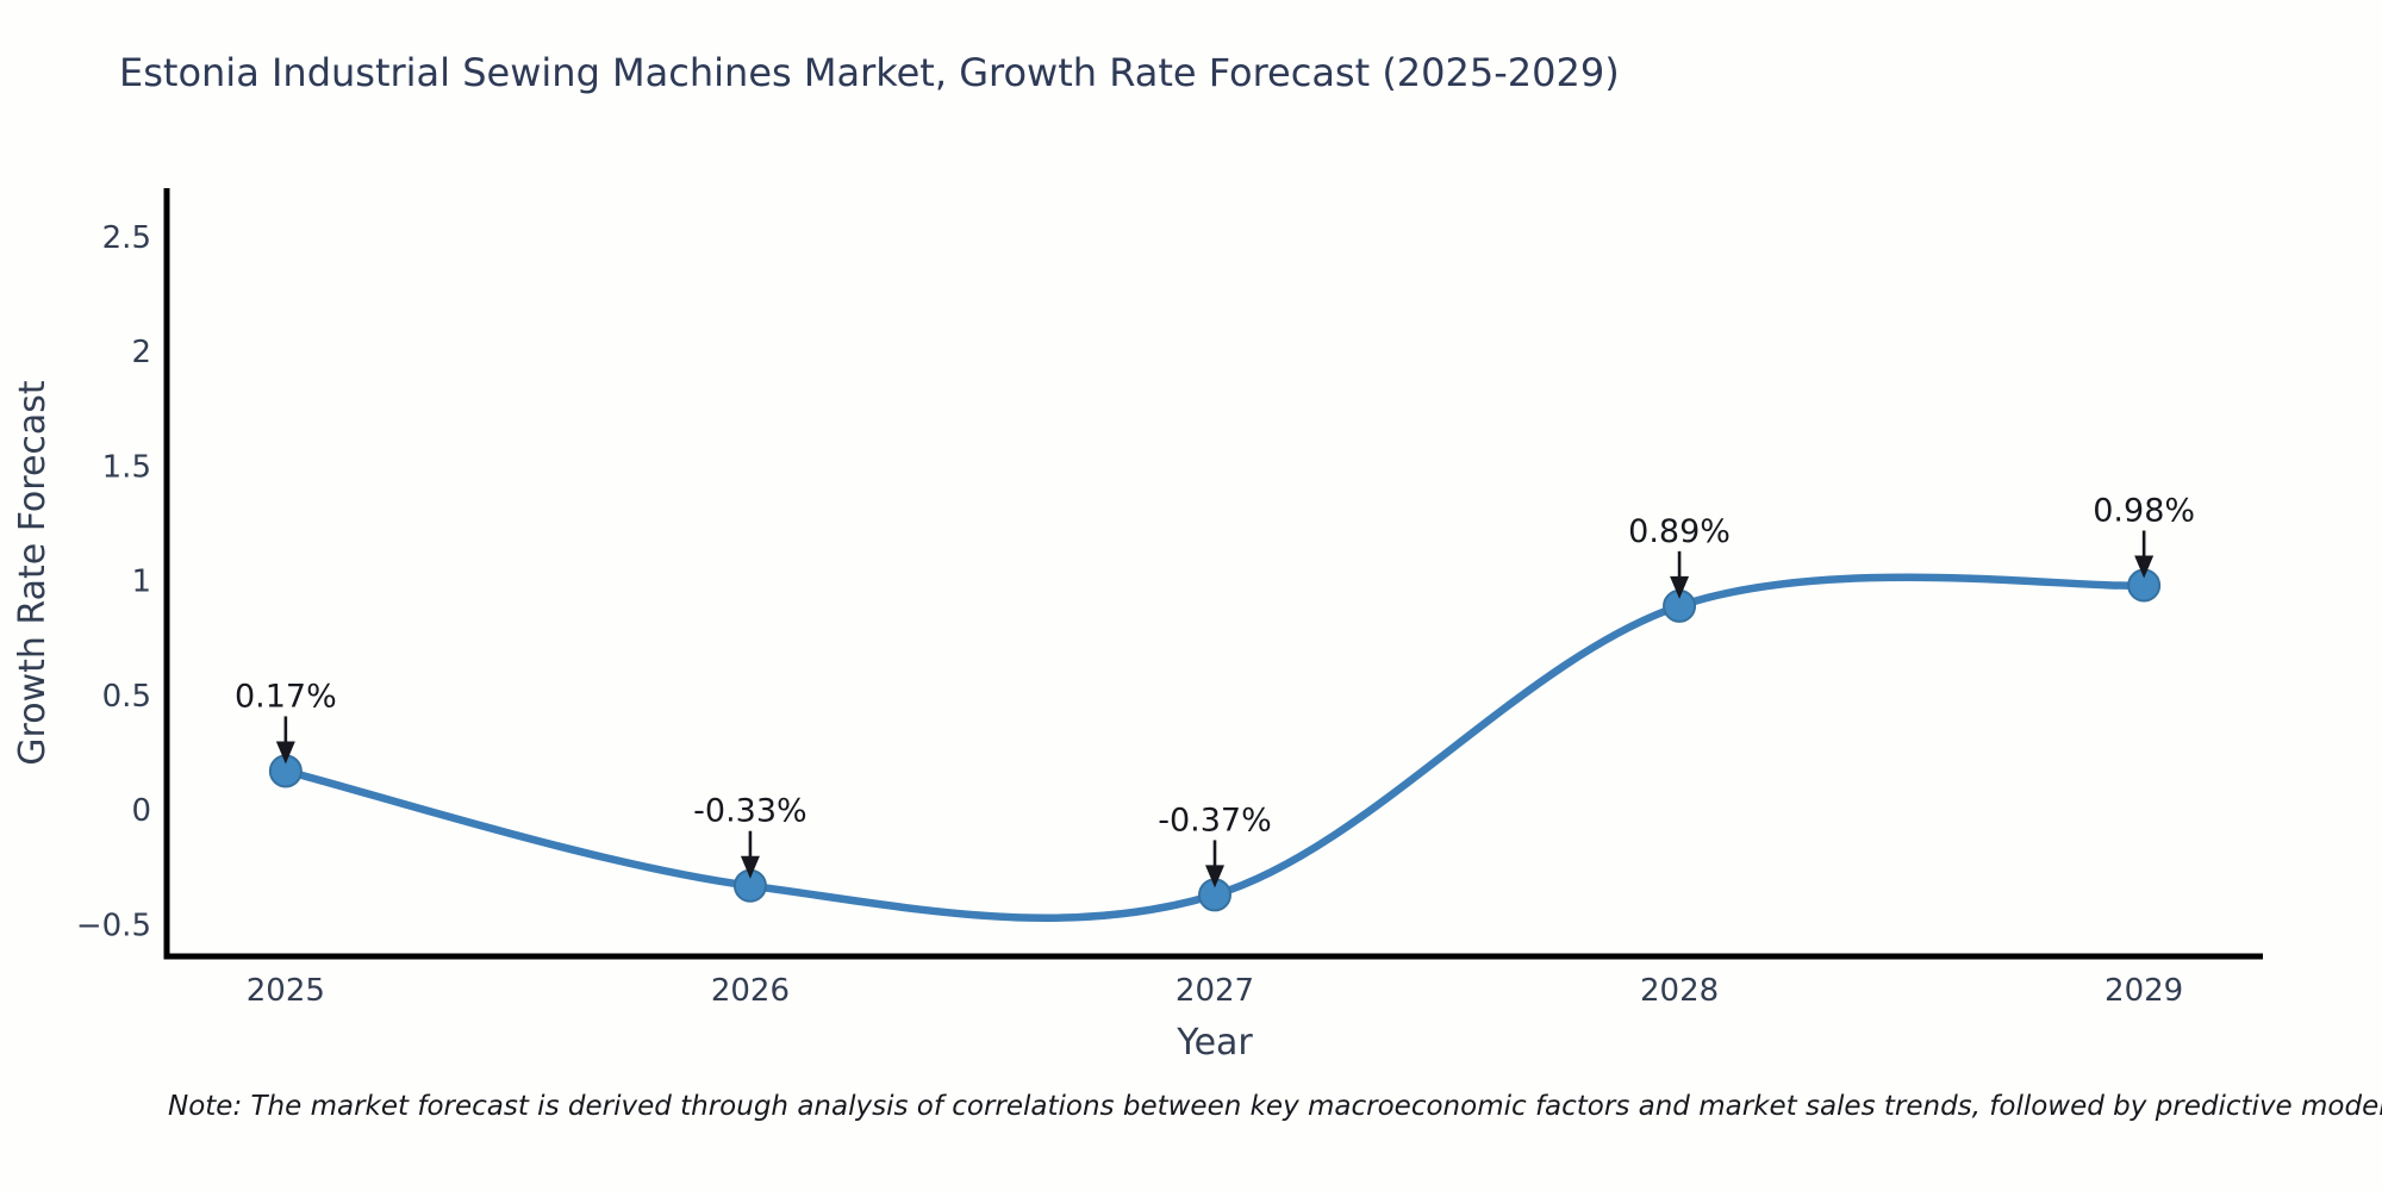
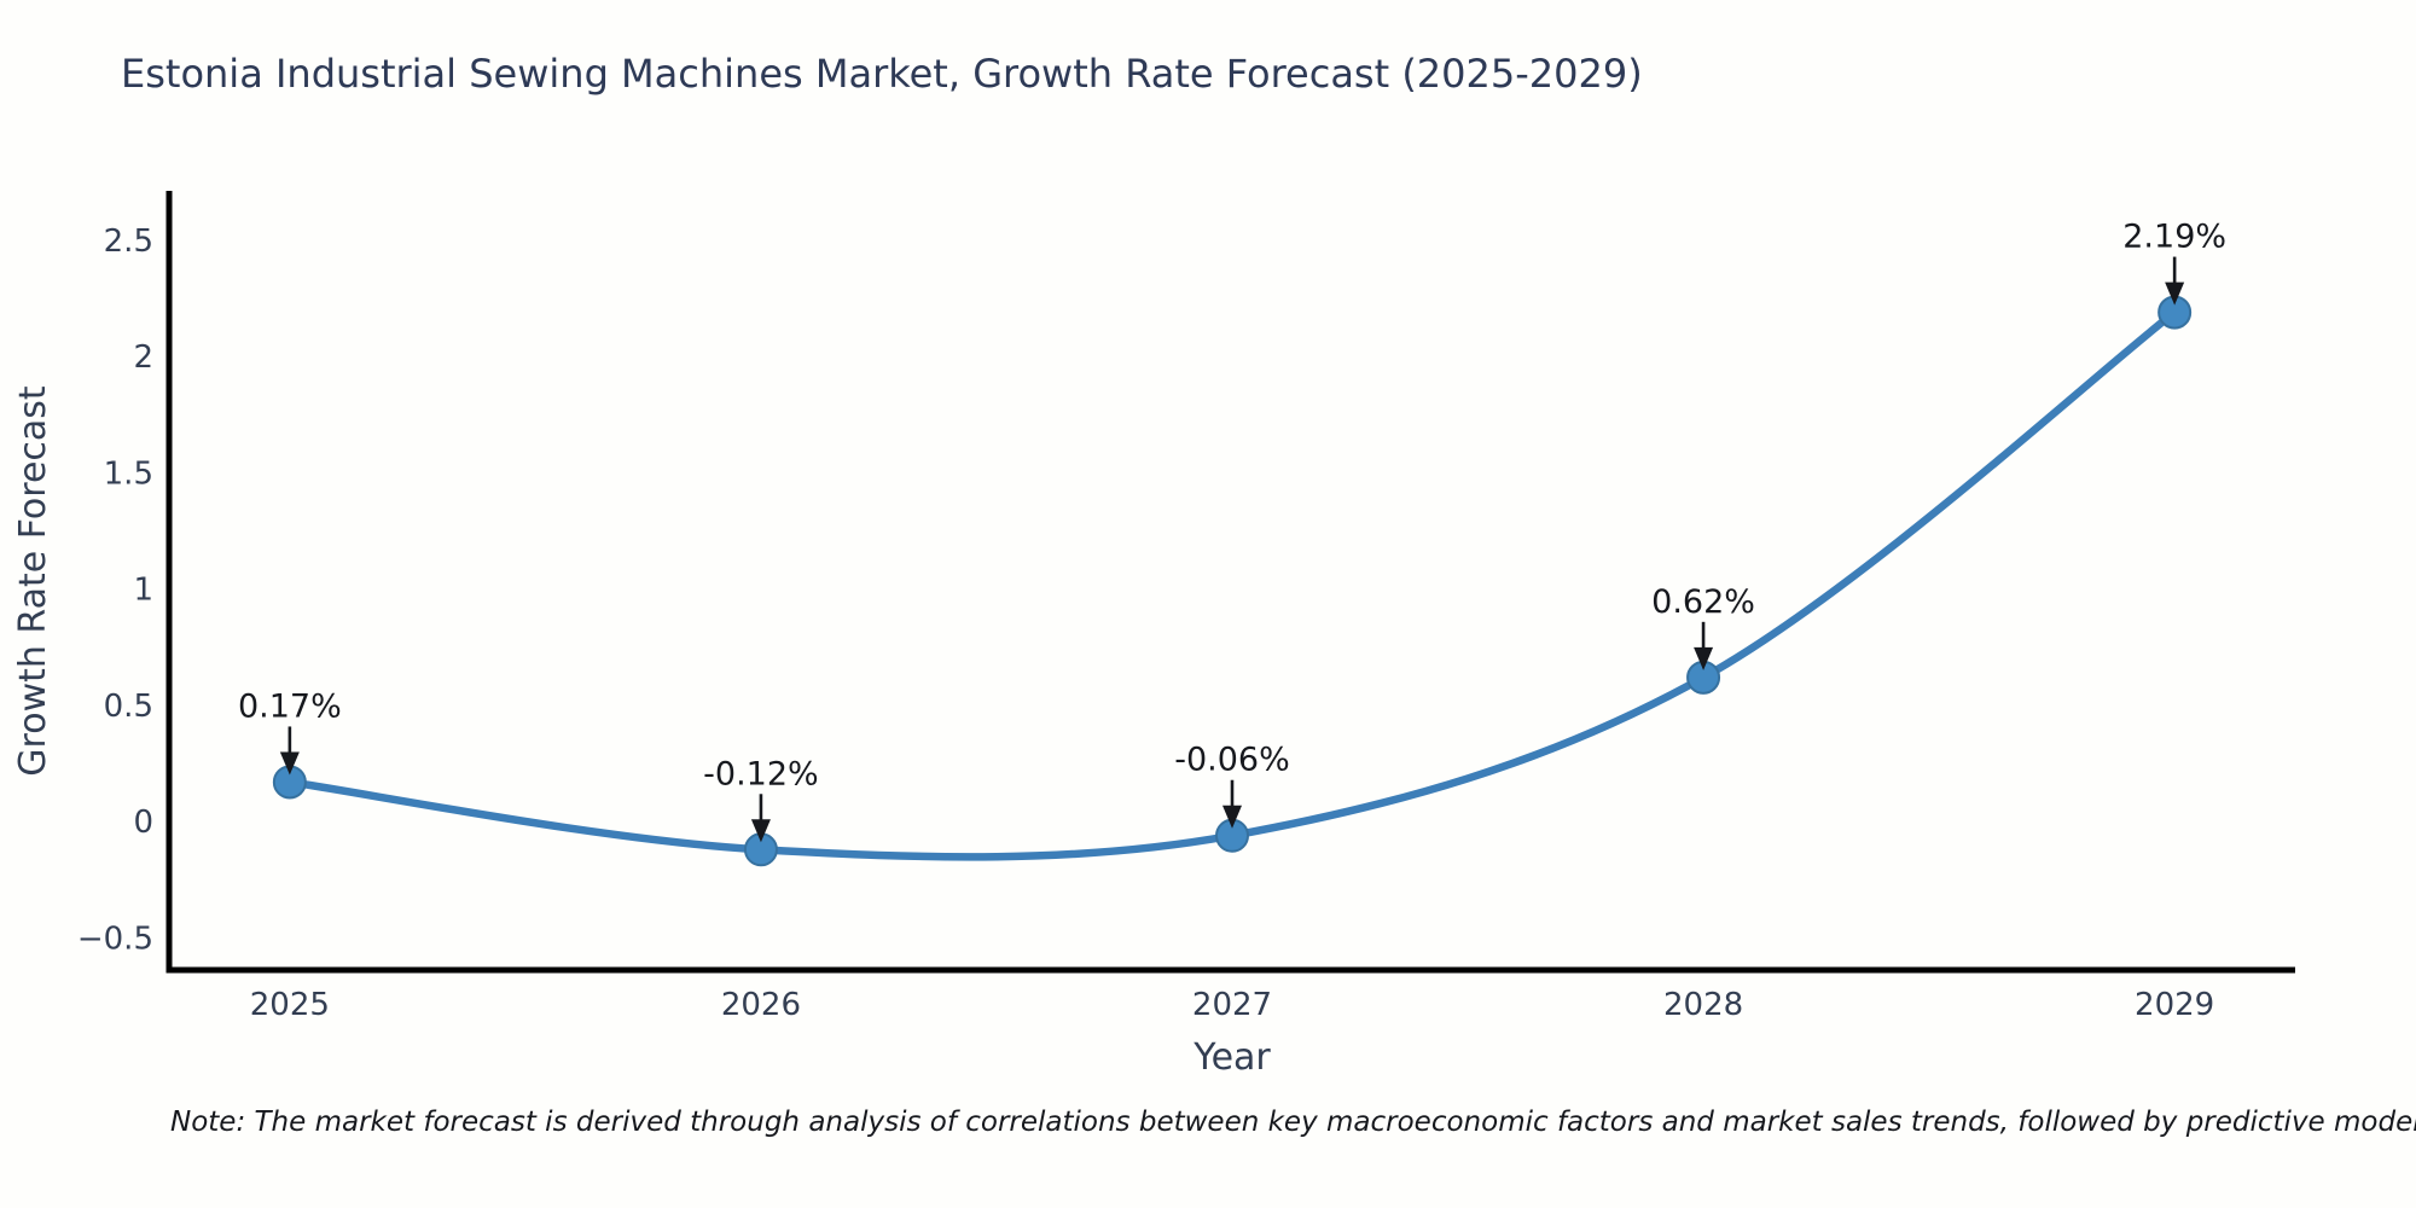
2026: -0.33% -> -0.12%
2027: -0.37% -> -0.06%
2028: 0.89% -> 0.62%
2029: 0.98% -> 2.19%
